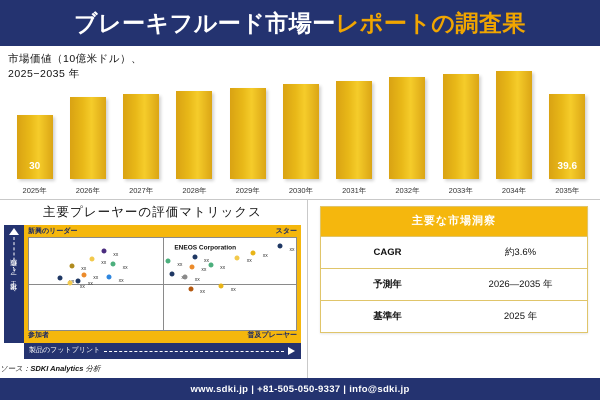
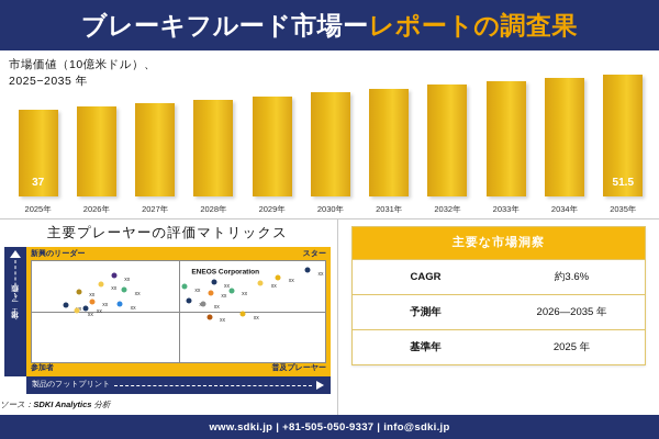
2025年: 30 -> 37
2035年: 39.6 -> 51.5
